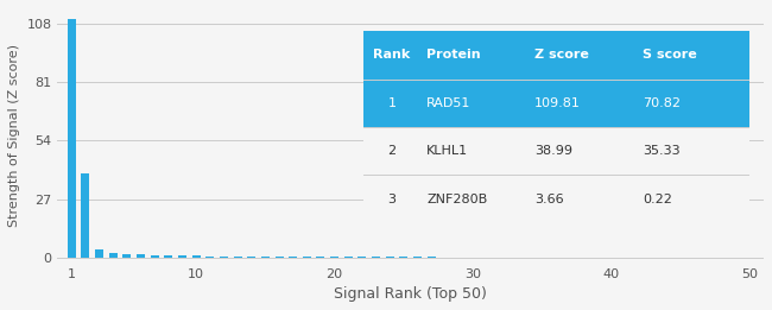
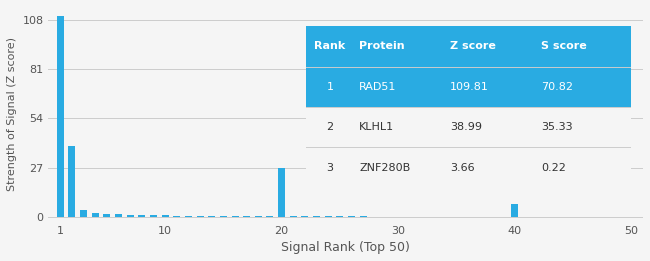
20: 0 -> 27
40: 0 -> 7
